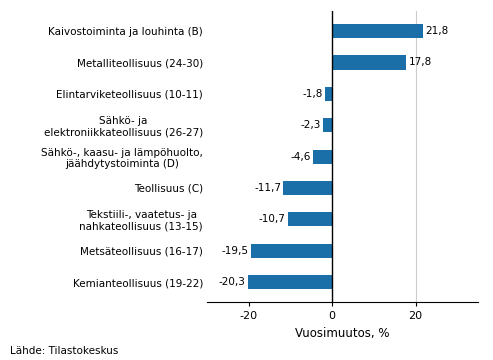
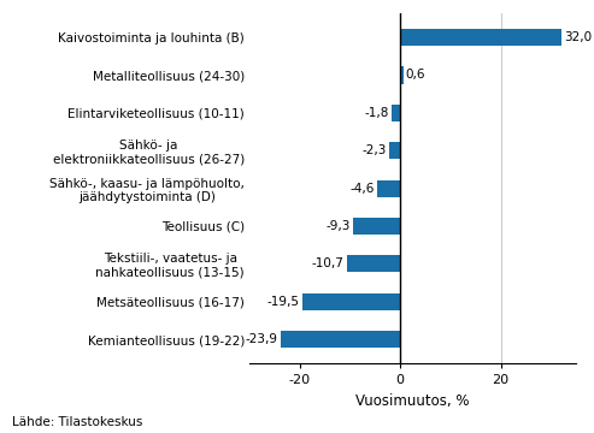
Kaivostoiminta ja louhinta (B): 21,8 -> 32,0
Metalliteollisuus (24-30): 17,8 -> 0,6
Teollisuus (C): -11,7 -> -9,3
Kemianteollisuus (19-22): -20,3 -> -23,9
